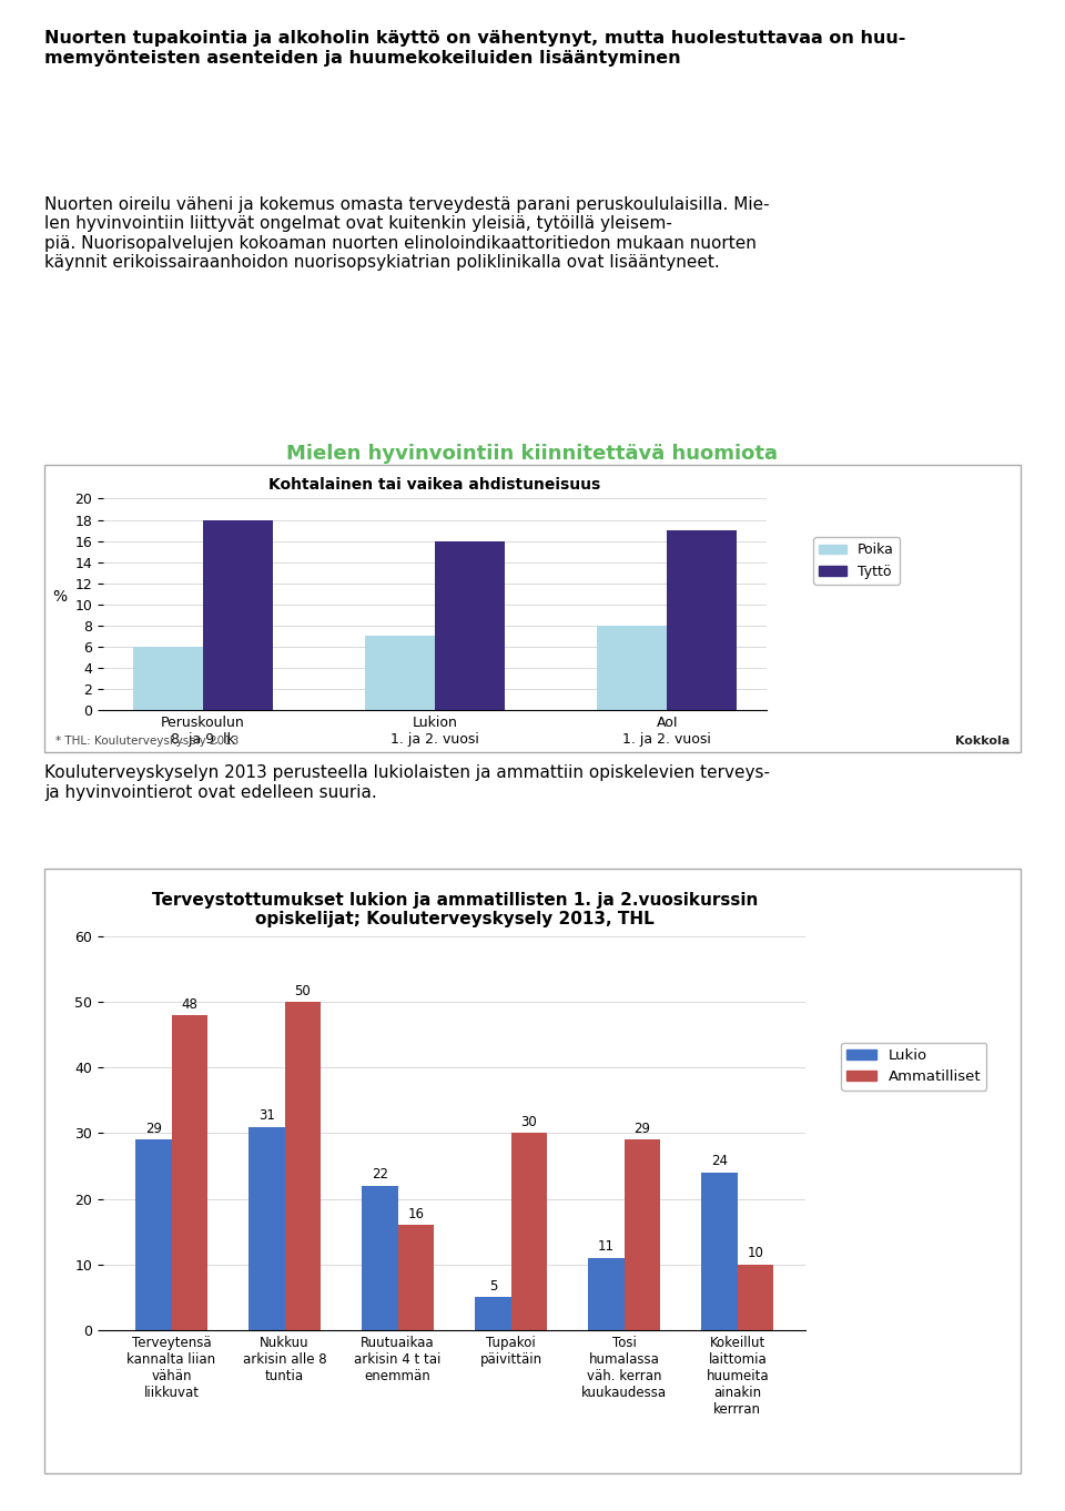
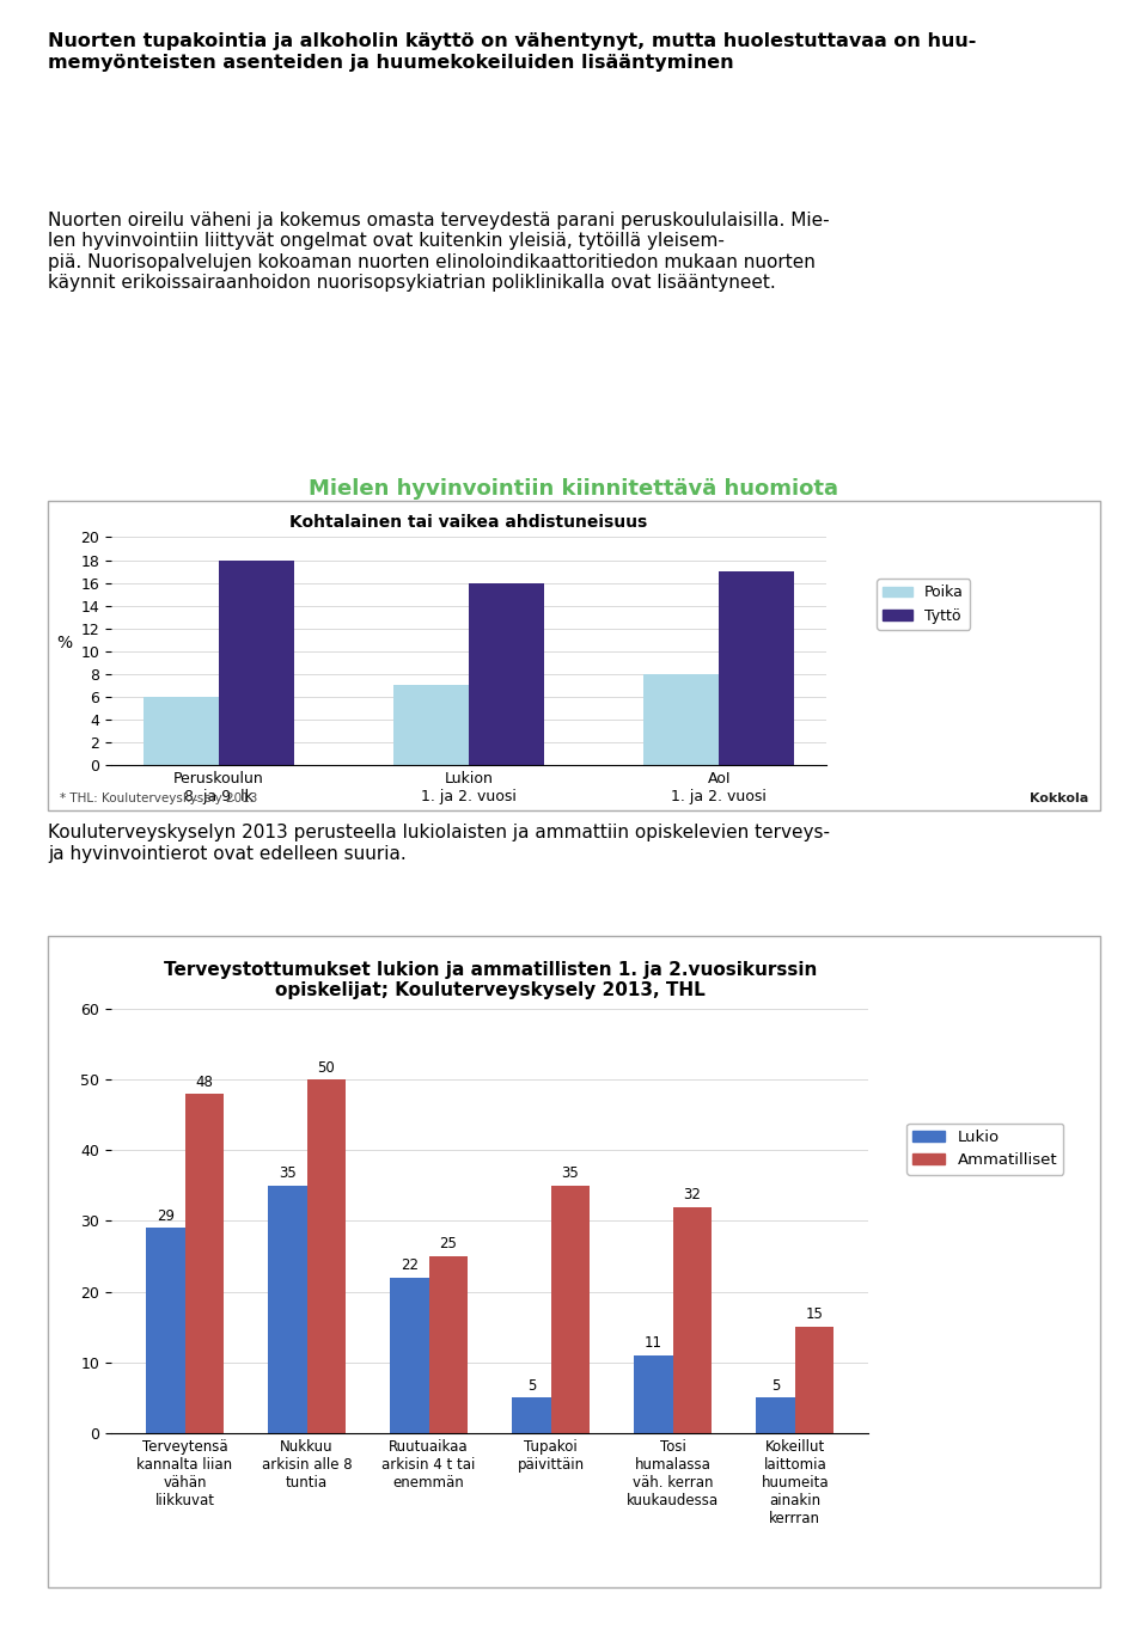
Lukio/Nukkuu arkisin alle 8 tuntia: 31 -> 35
Ammatilliset/Ruutuaikaa arkisin 4 t tai enemmän: 16 -> 25
Ammatilliset/Tupakoi päivittäin: 30 -> 35
Ammatilliset/Tosi humalassa väh. kerran kuukaudessa: 29 -> 32
Lukio/Kokeillut laittomia huumeita ainakin kerrran: 24 -> 5
Ammatilliset/Kokeillut laittomia huumeita ainakin kerrran: 10 -> 15
